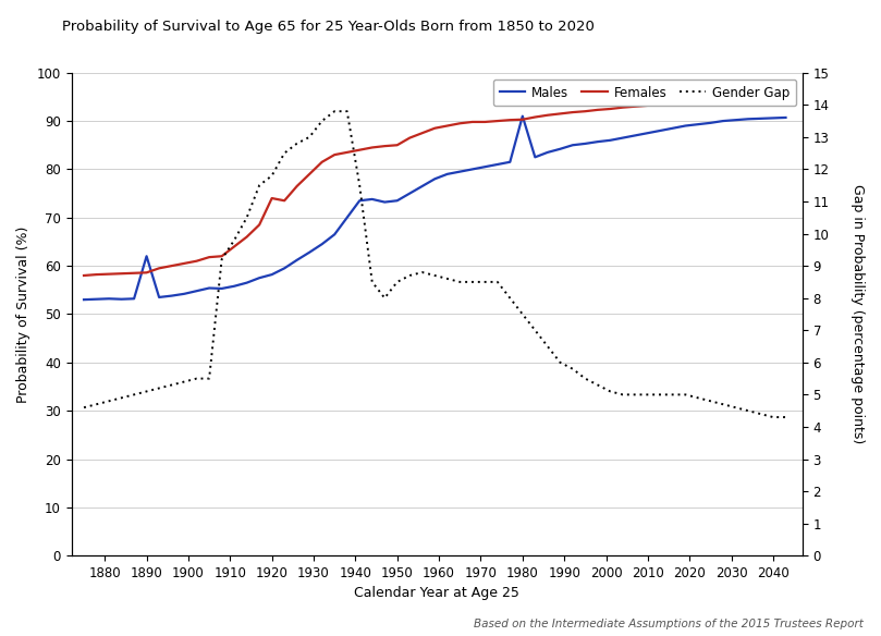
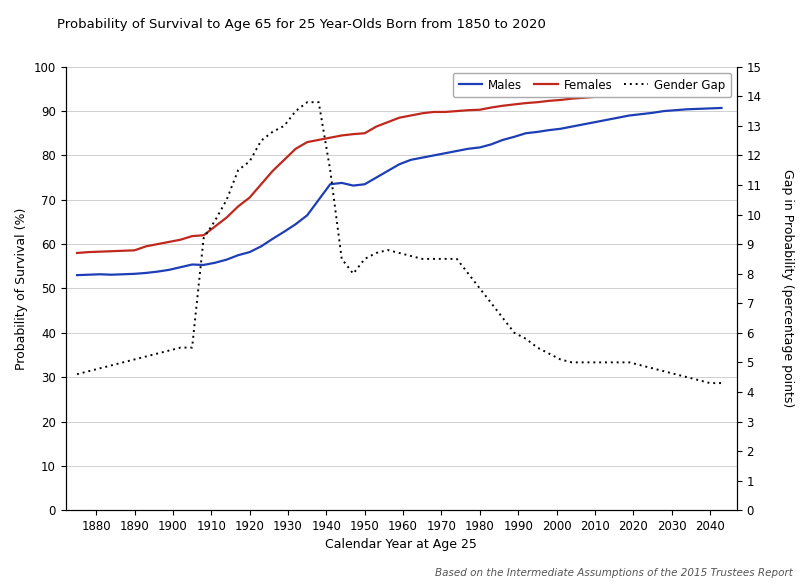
Males/1890: 62.0 -> 53.3
Females/1920: 74.0 -> 70.5
Males/1980: 91.0 -> 81.8
